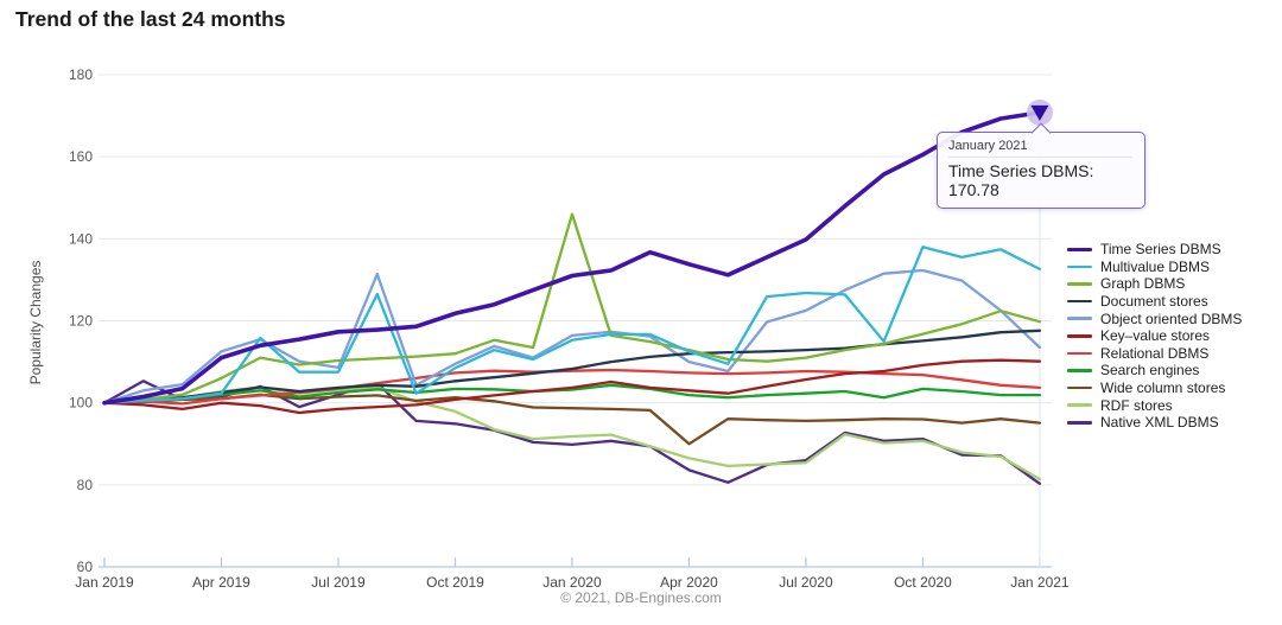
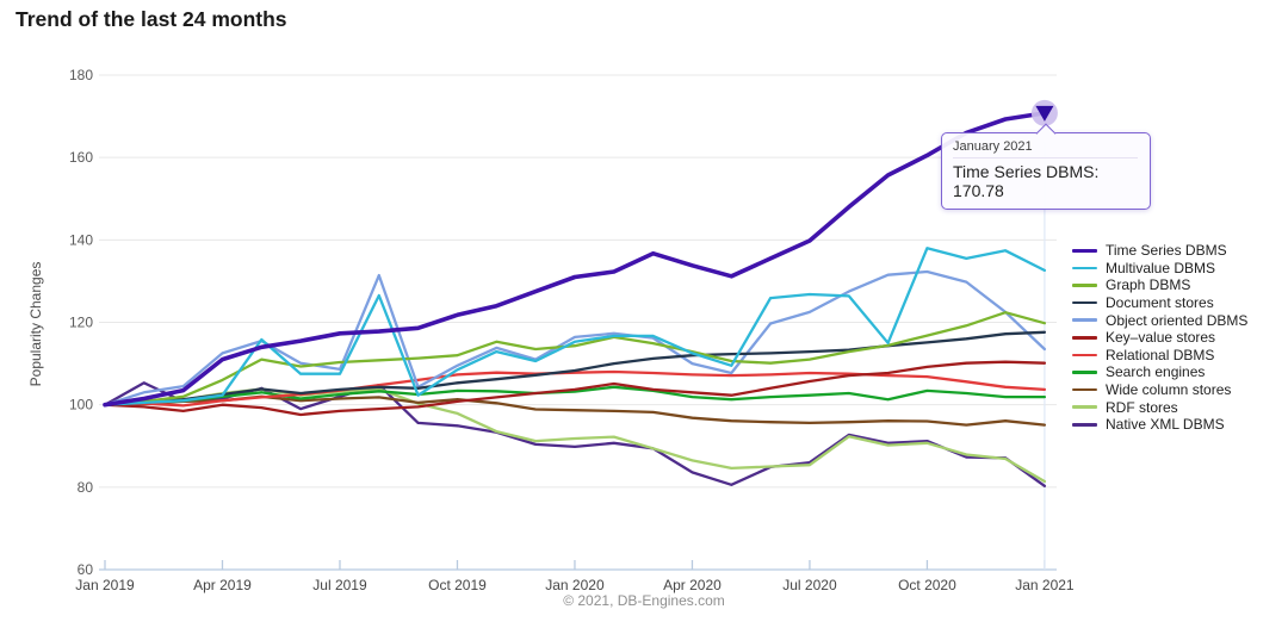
Graph DBMS/Jan 2020: 146 -> 114
Wide column stores/Apr 2020: 90 -> 97
